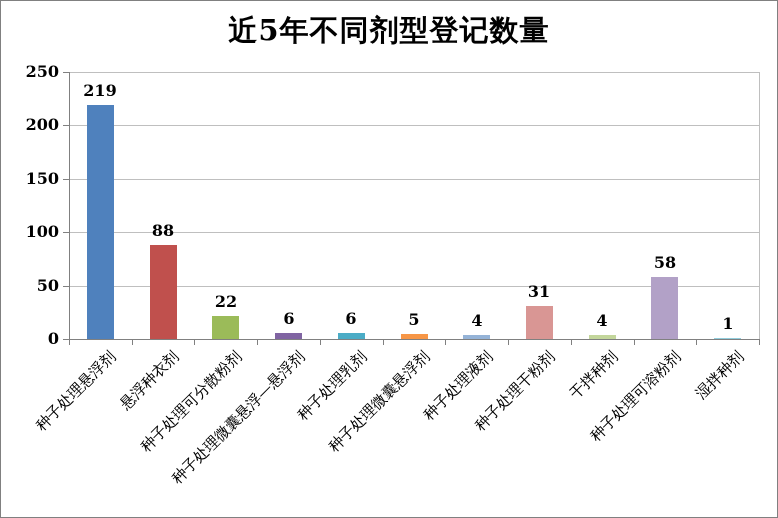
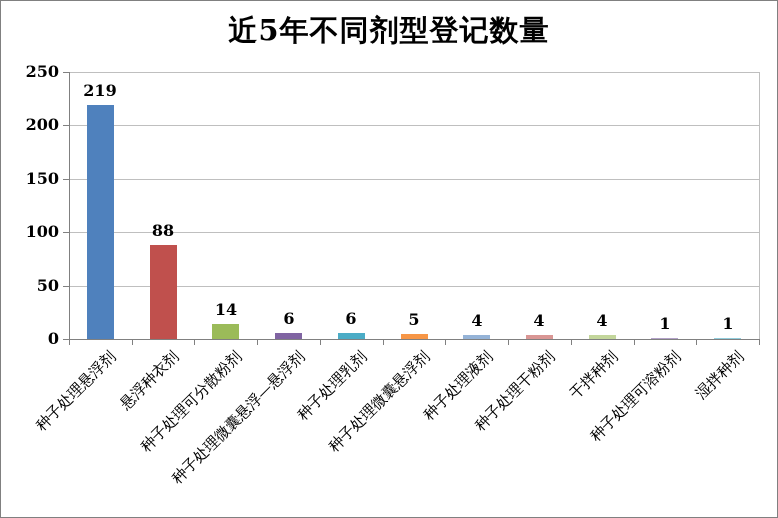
种子处理可分散粉剂: 22 -> 14
种子处理干粉剂: 31 -> 4
种子处理可溶粉剂: 58 -> 1
